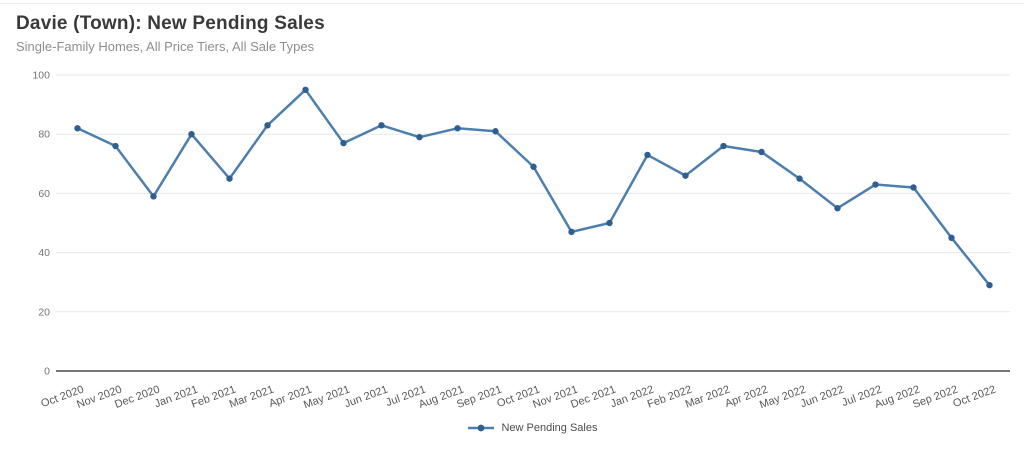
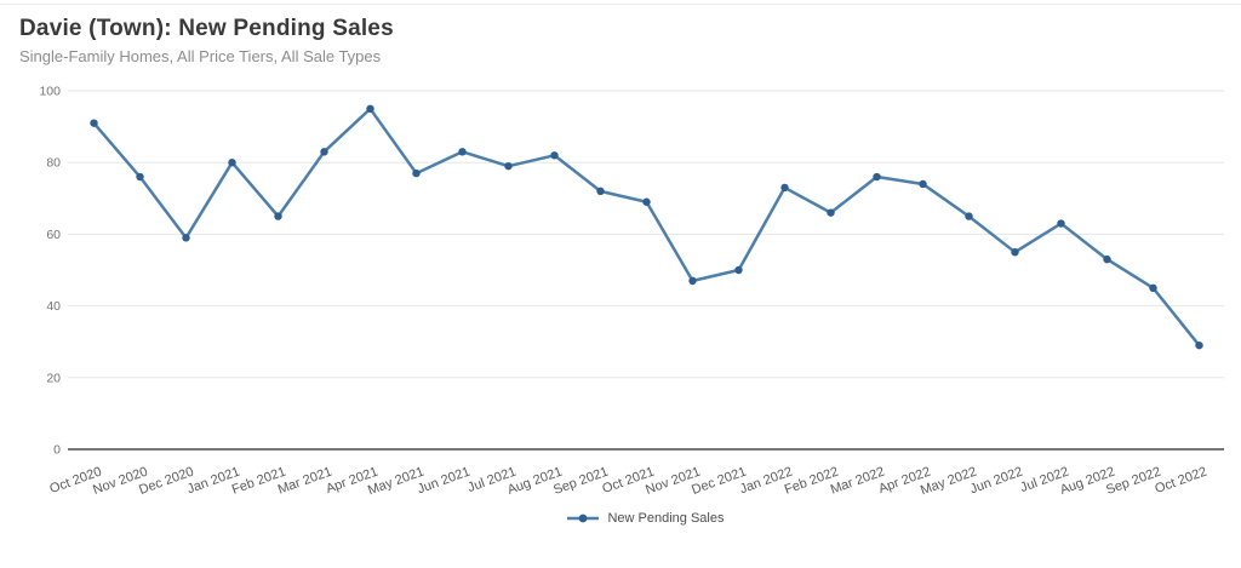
Oct 2020: 82 -> 91
Sep 2021: 81 -> 72
Aug 2022: 62 -> 53
